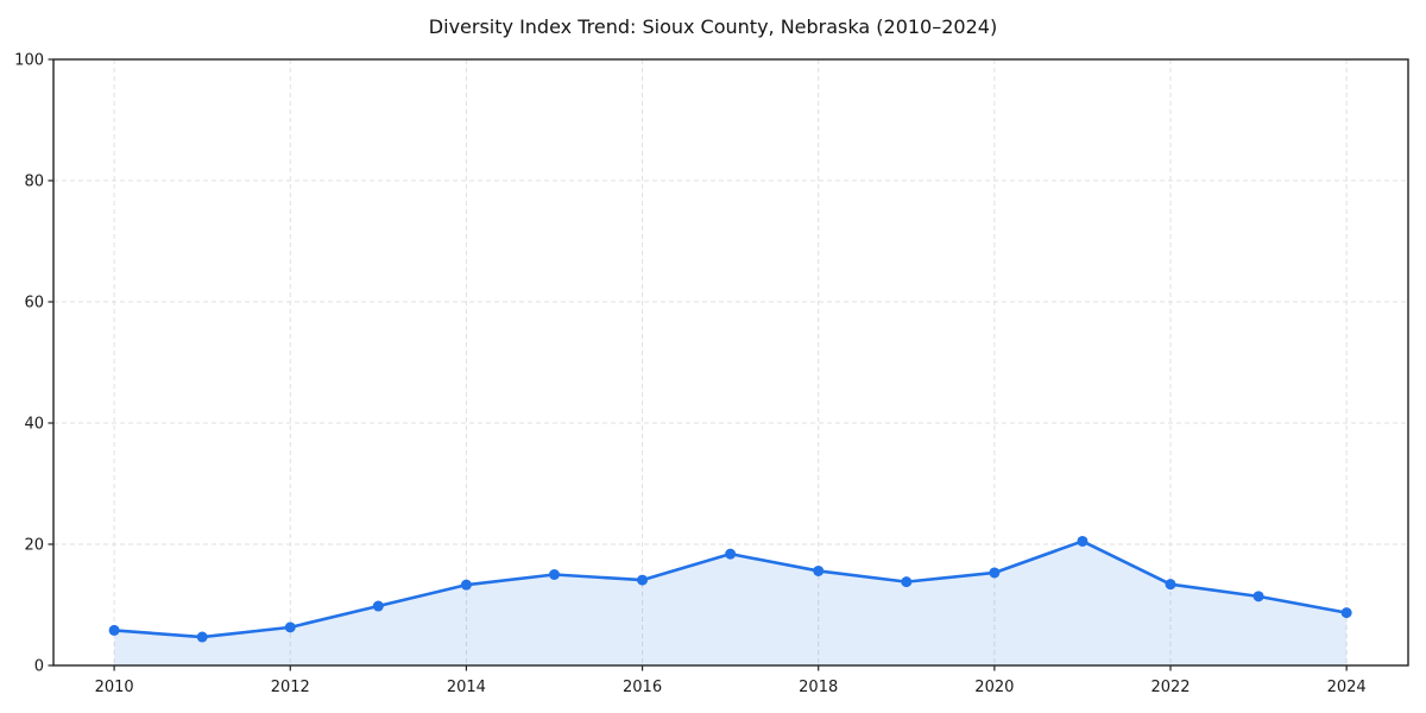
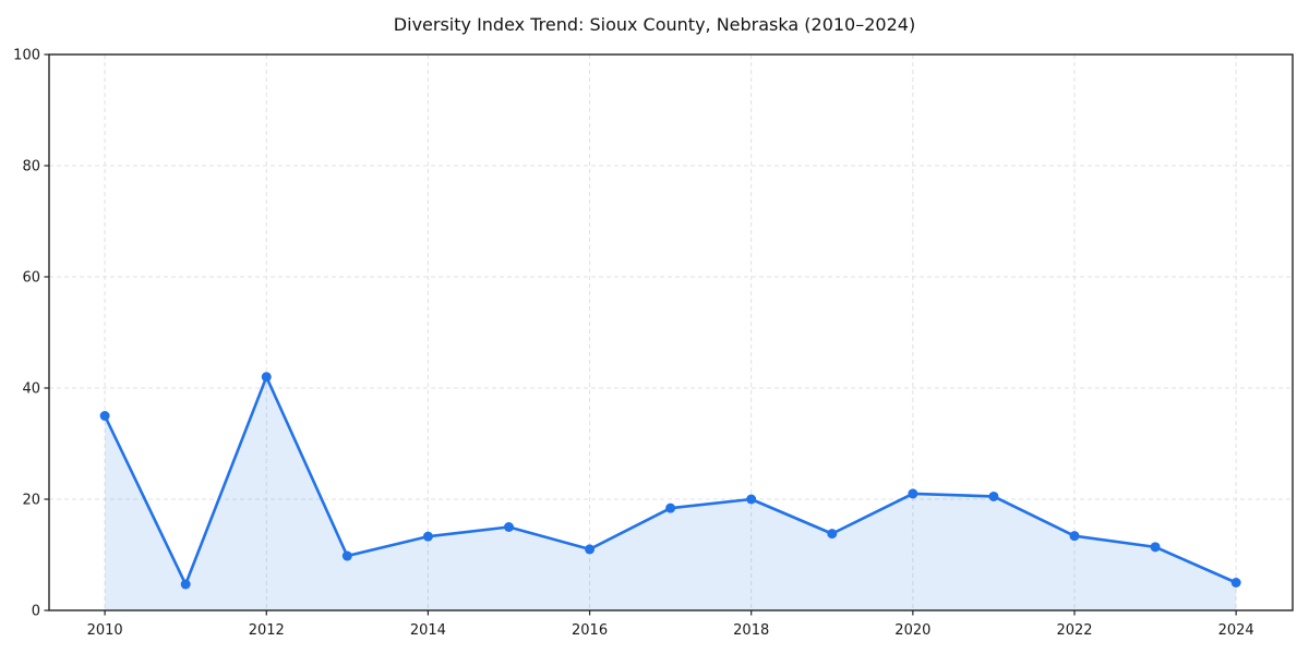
2010: 6 -> 35
2012: 6 -> 42
2016: 14 -> 11
2018: 16 -> 20
2020: 15 -> 21
2024: 9 -> 5
